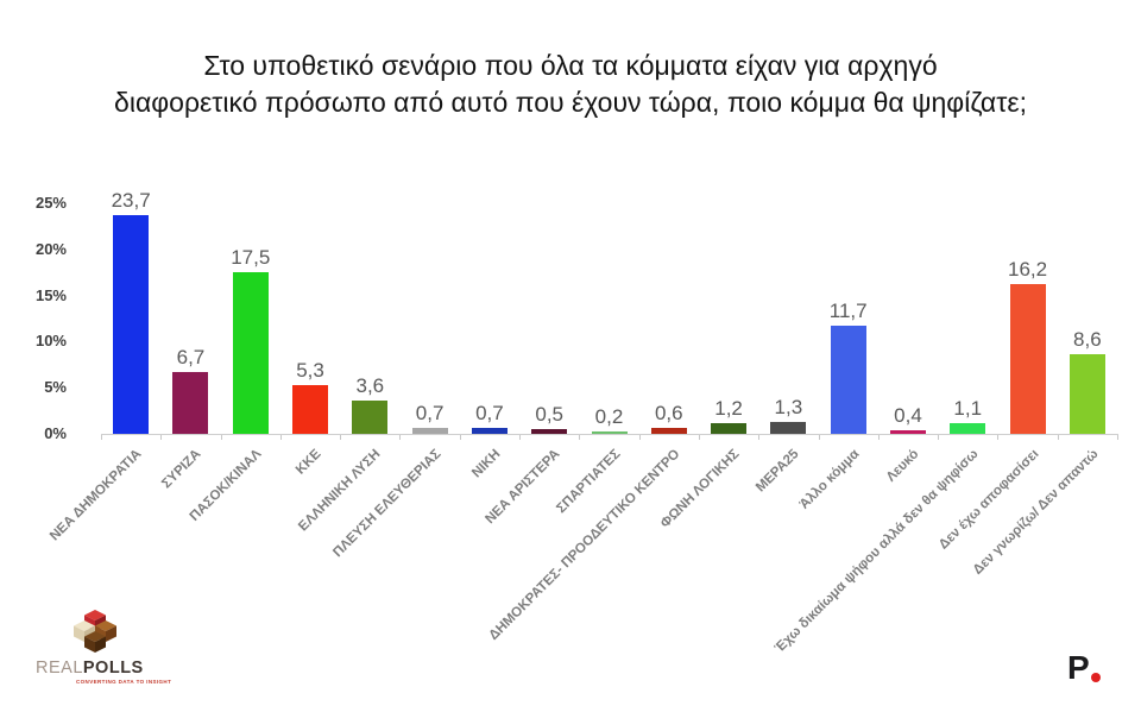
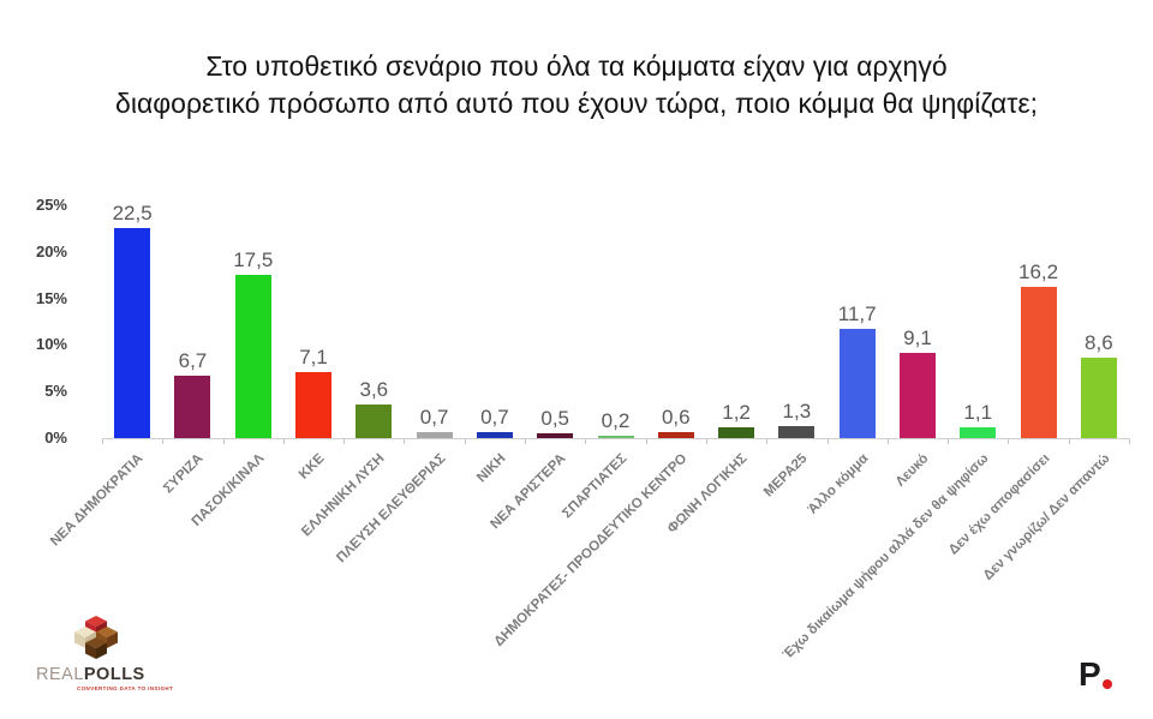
ΝΕΑ ΔΗΜΟΚΡΑΤΙΑ: 23,7 -> 22,5
ΚΚΕ: 5,3 -> 7,1
Λευκό: 0,4 -> 9,1
